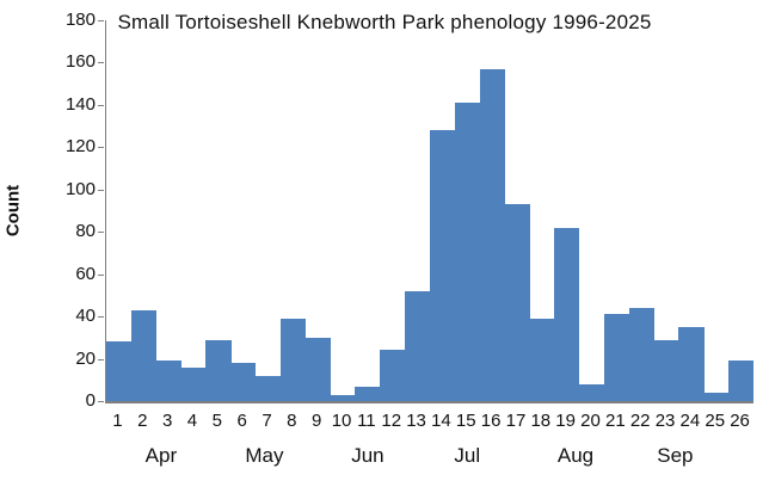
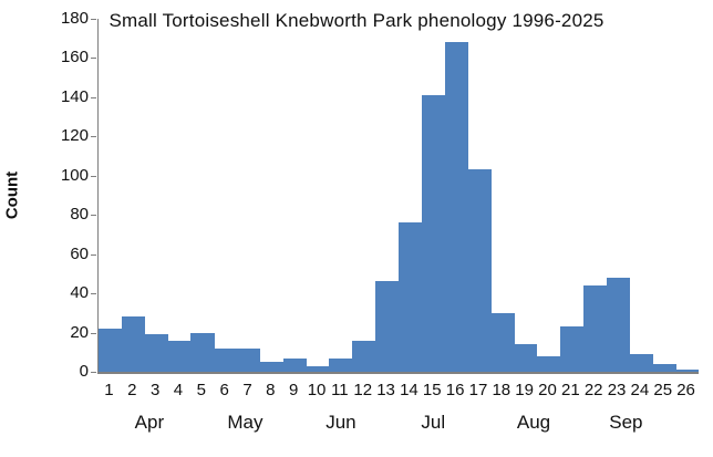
1: 28 -> 22
2: 43 -> 28
5: 29 -> 20
6: 18 -> 12
8: 39 -> 5
9: 30 -> 7
12: 24 -> 16
13: 52 -> 46
14: 128 -> 76
16: 157 -> 168
17: 93 -> 103
18: 39 -> 30
19: 82 -> 14
21: 41 -> 23
23: 29 -> 48
24: 35 -> 9
26: 19 -> 1
